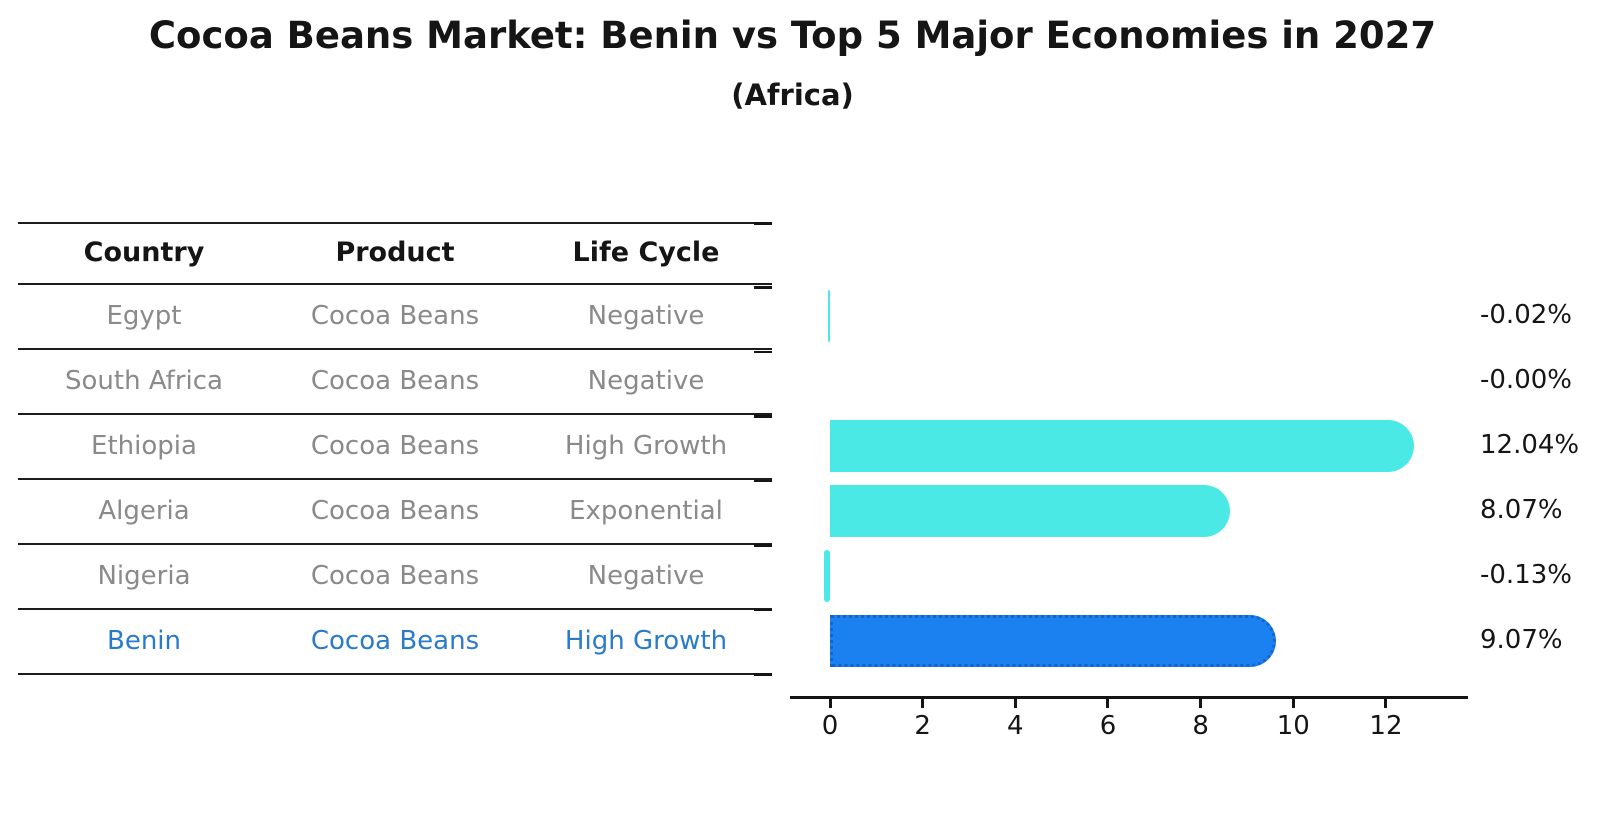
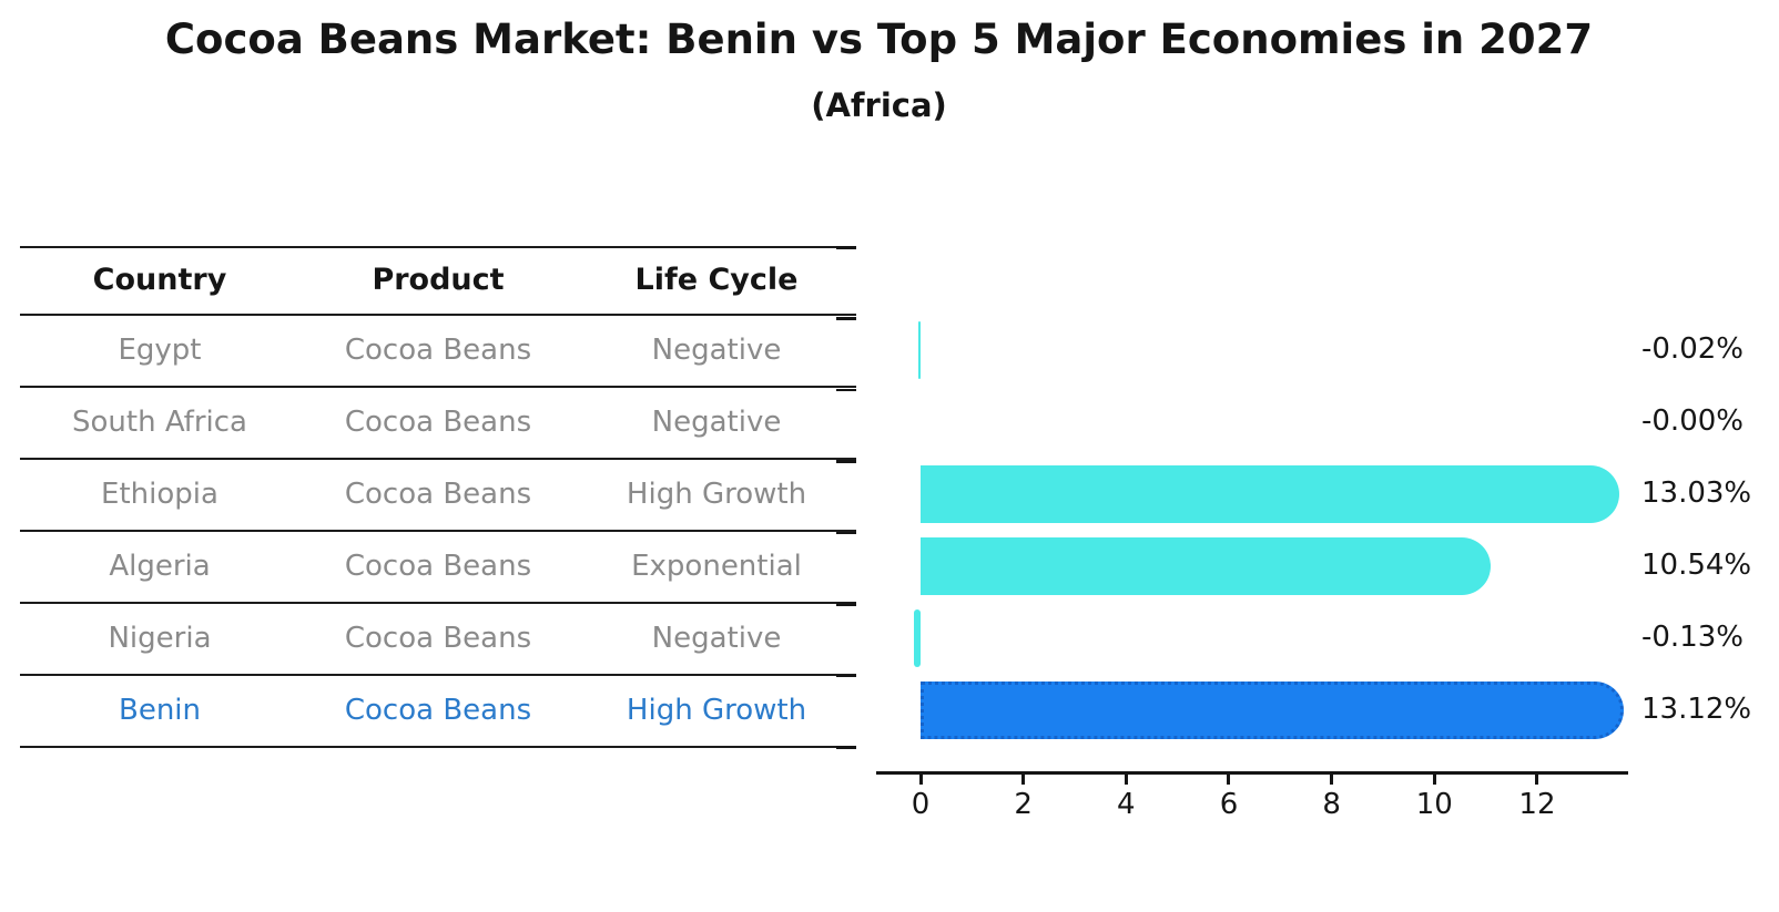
Ethiopia: 12.04% -> 13.03%
Algeria: 8.07% -> 10.54%
Benin: 9.07% -> 13.12%
